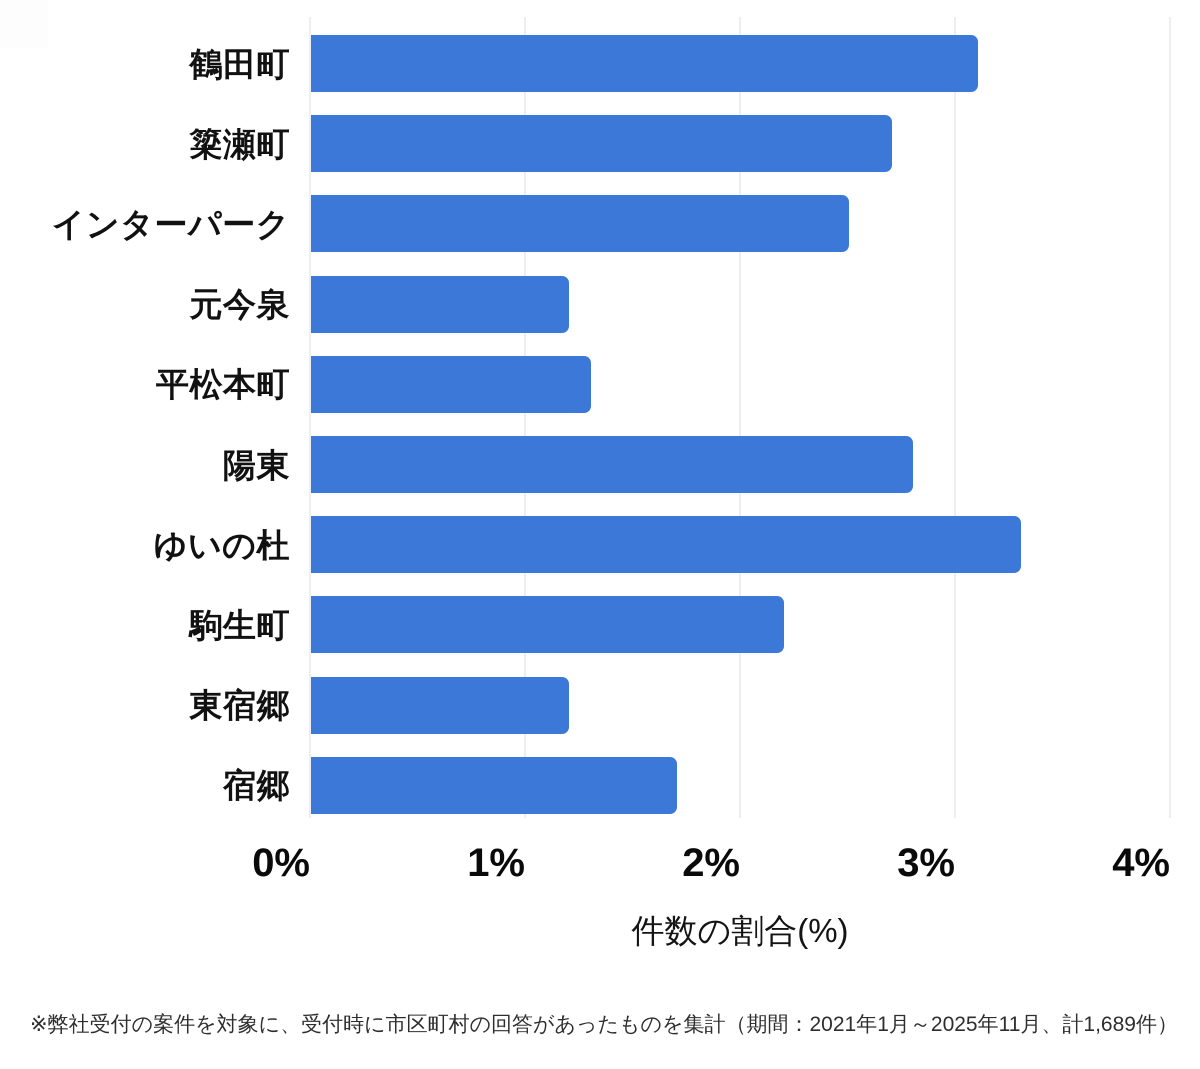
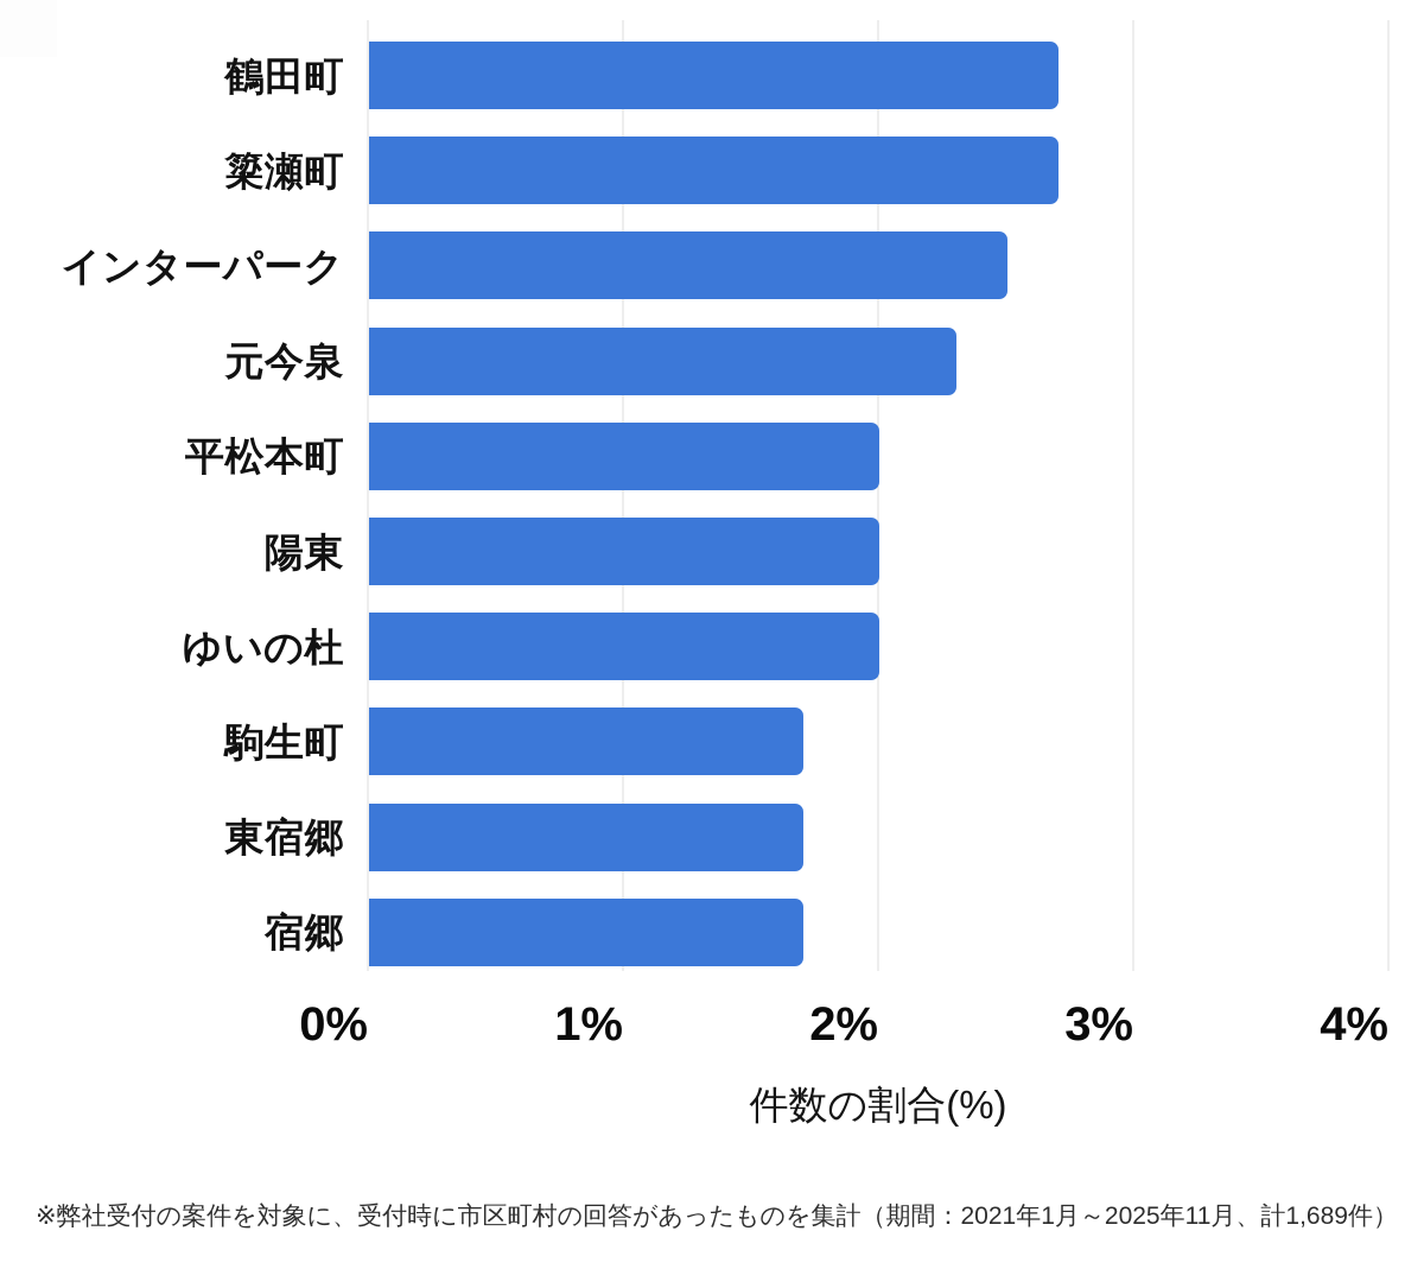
鶴田町: 3.1% -> 2.7%
元今泉: 1.2% -> 2.3%
平松本町: 1.3% -> 2.0%
陽東: 2.8% -> 2.0%
ゆいの杜: 3.3% -> 2.0%
駒生町: 2.2% -> 1.7%
東宿郷: 1.2% -> 1.7%
